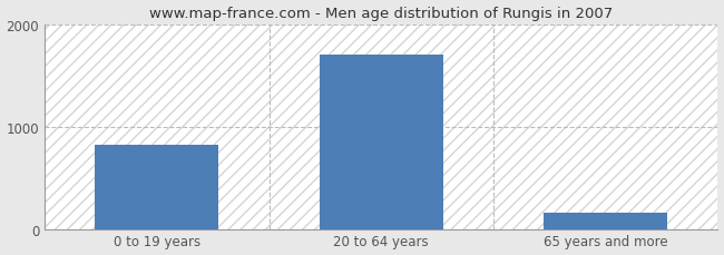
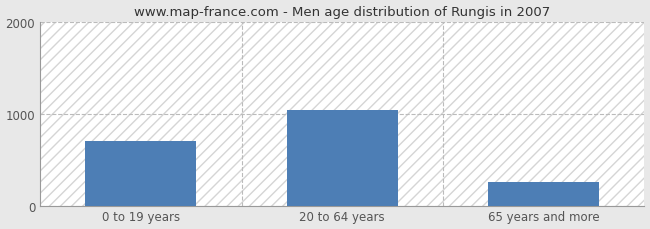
0 to 19 years: 820 -> 700
20 to 64 years: 1700 -> 1040
65 years and more: 160 -> 260
